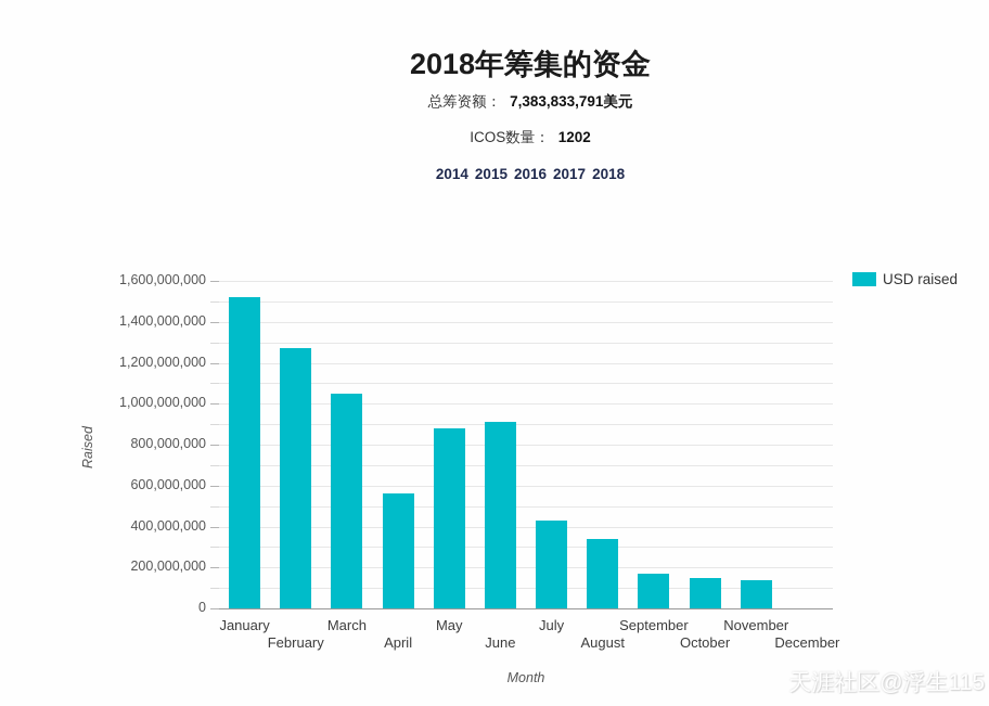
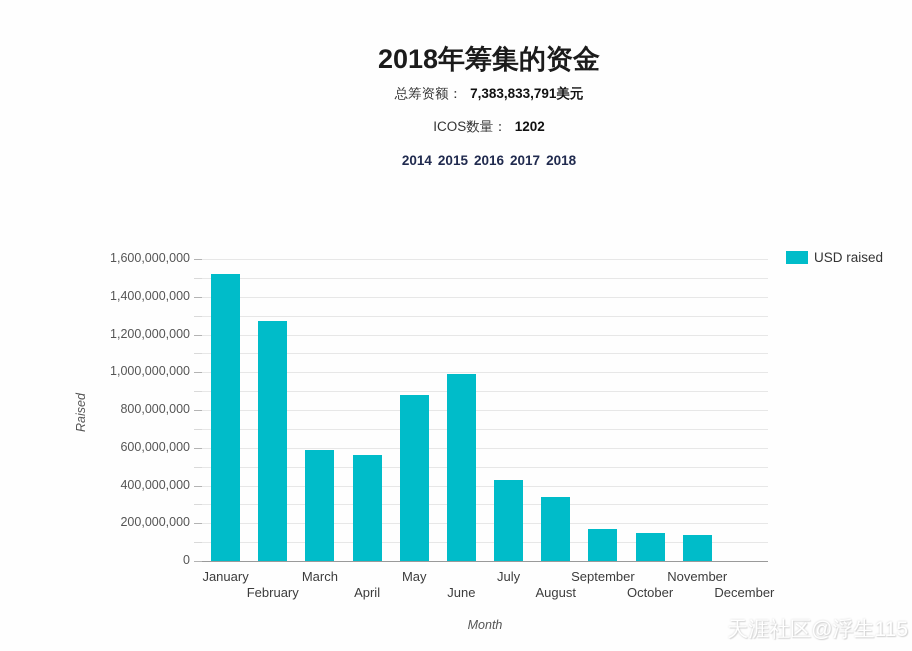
March: 1050000000 -> 590000000
June: 910000000 -> 990000000
